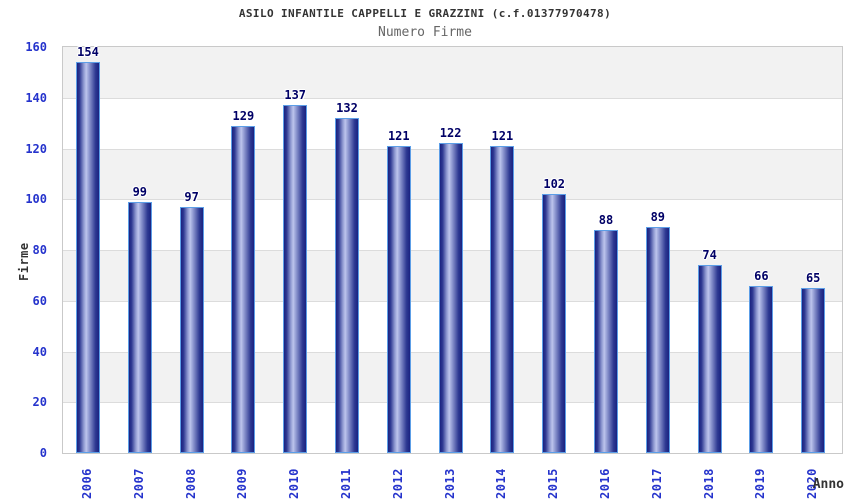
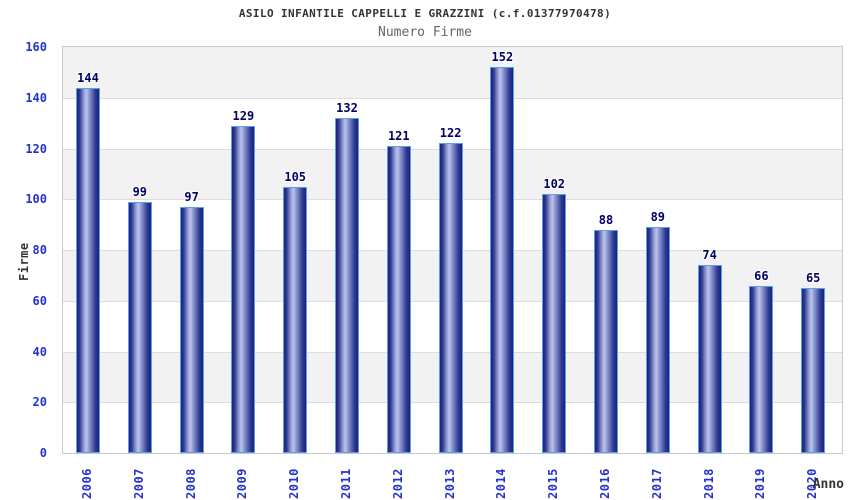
2006: 154 -> 144
2010: 137 -> 105
2014: 121 -> 152
